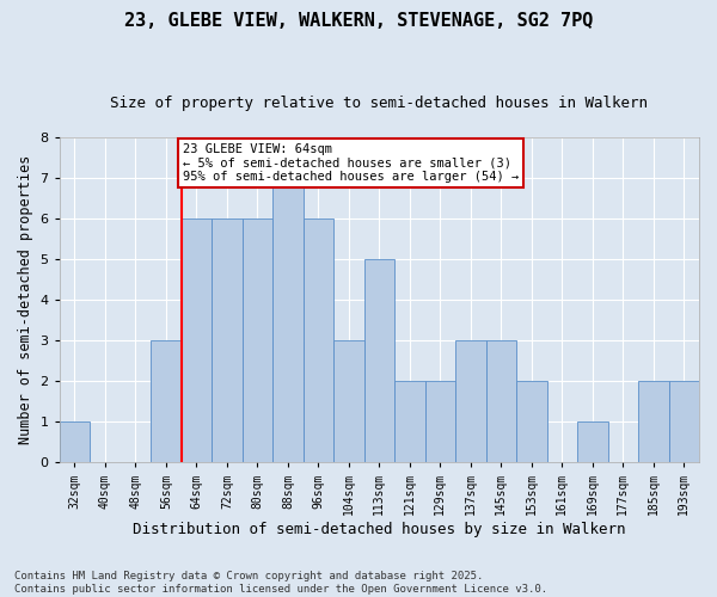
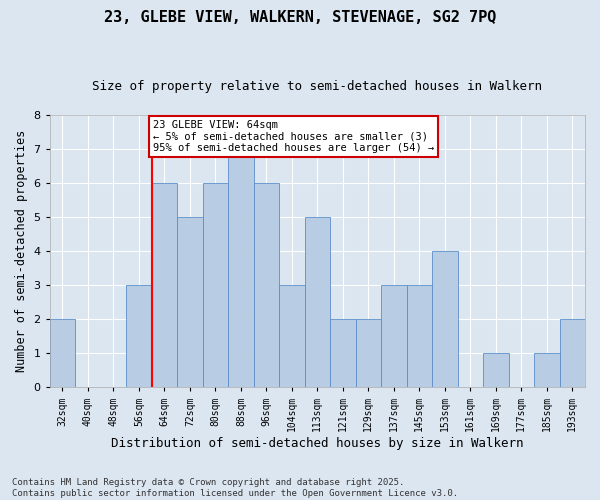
32sqm: 1 -> 2
72sqm: 6 -> 5
153sqm: 2 -> 4
185sqm: 2 -> 1
